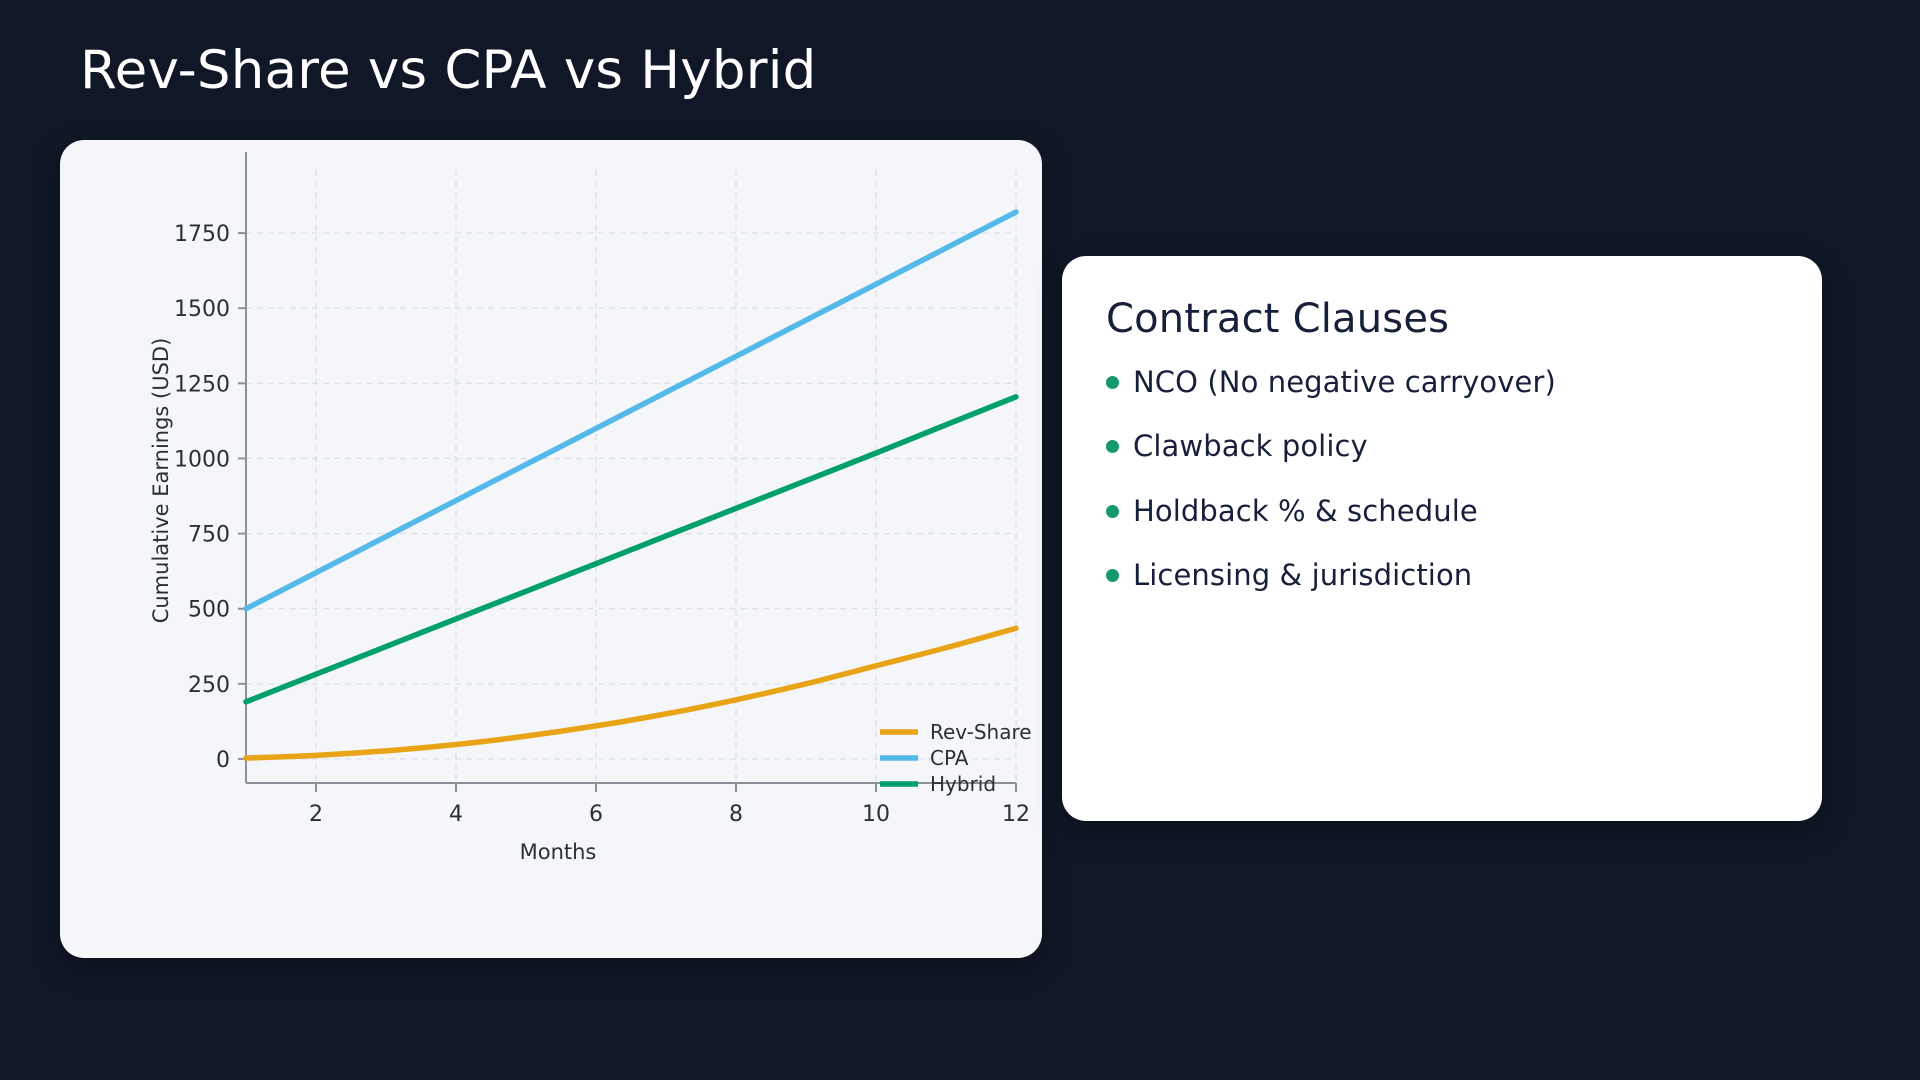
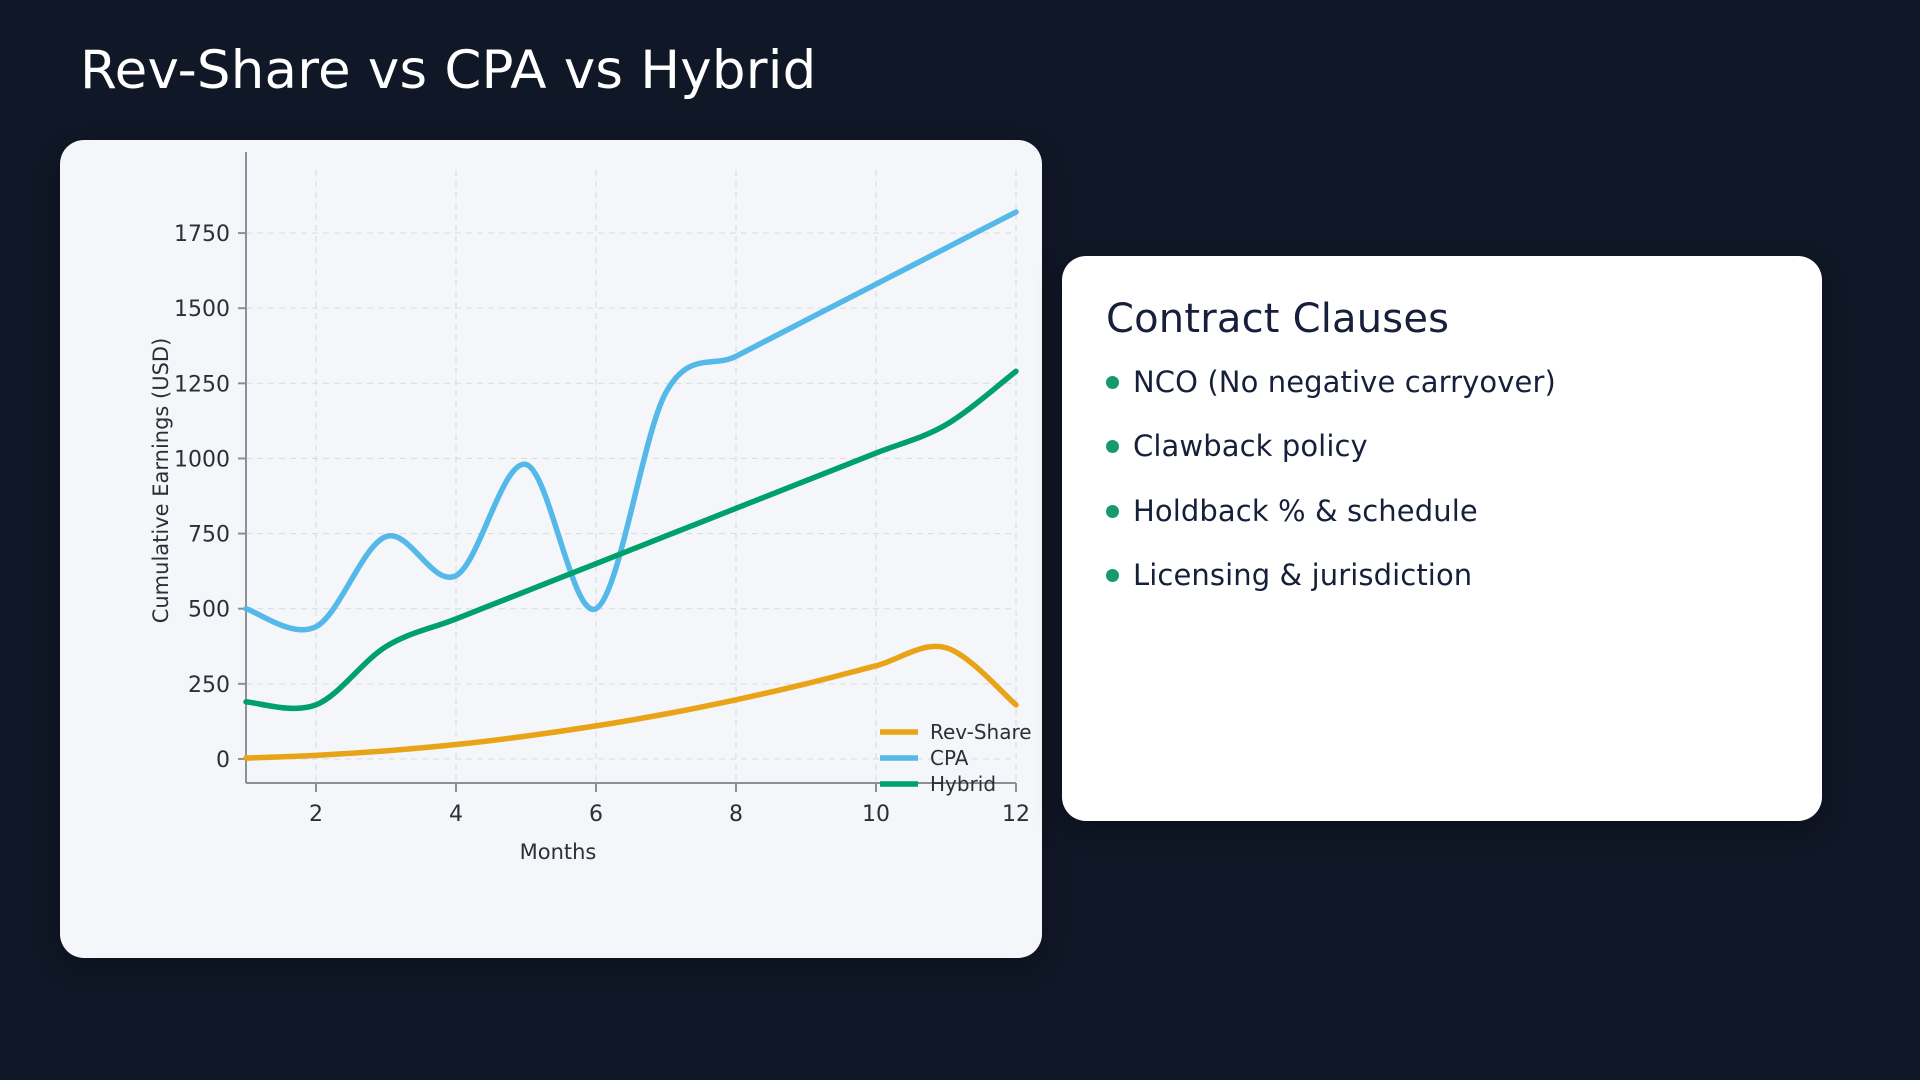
CPA/2: 620 -> 440
Hybrid/2: 280 -> 180
CPA/4: 860 -> 610
CPA/6: 1100 -> 500
Rev-Share/12: 440 -> 180
Hybrid/12: 1200 -> 1290
